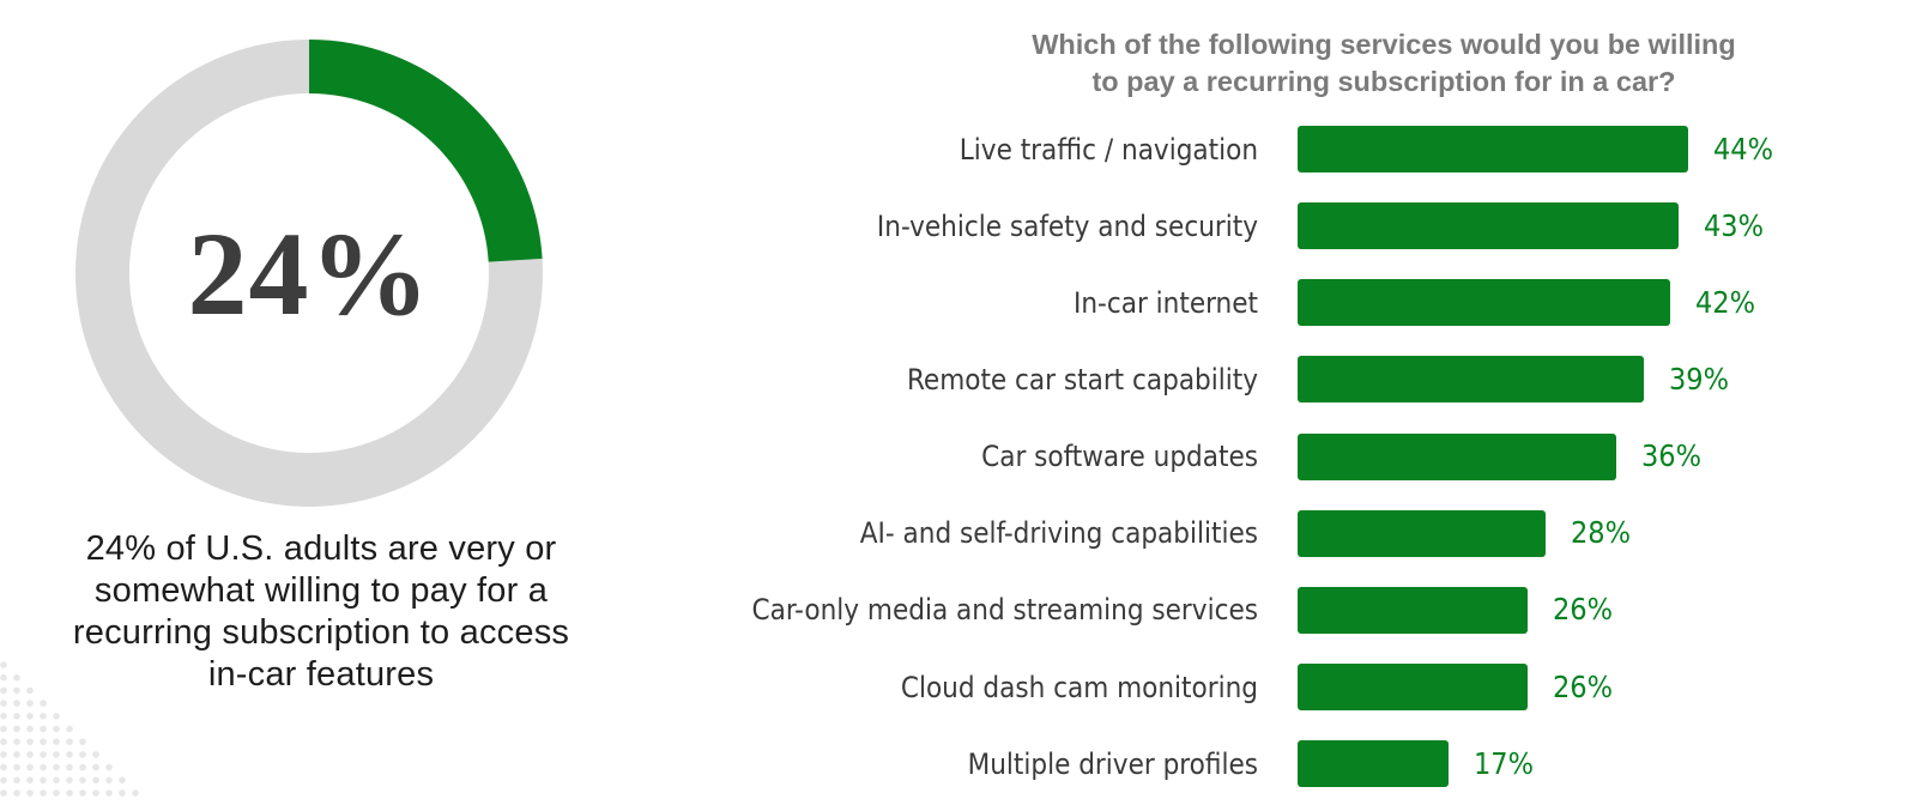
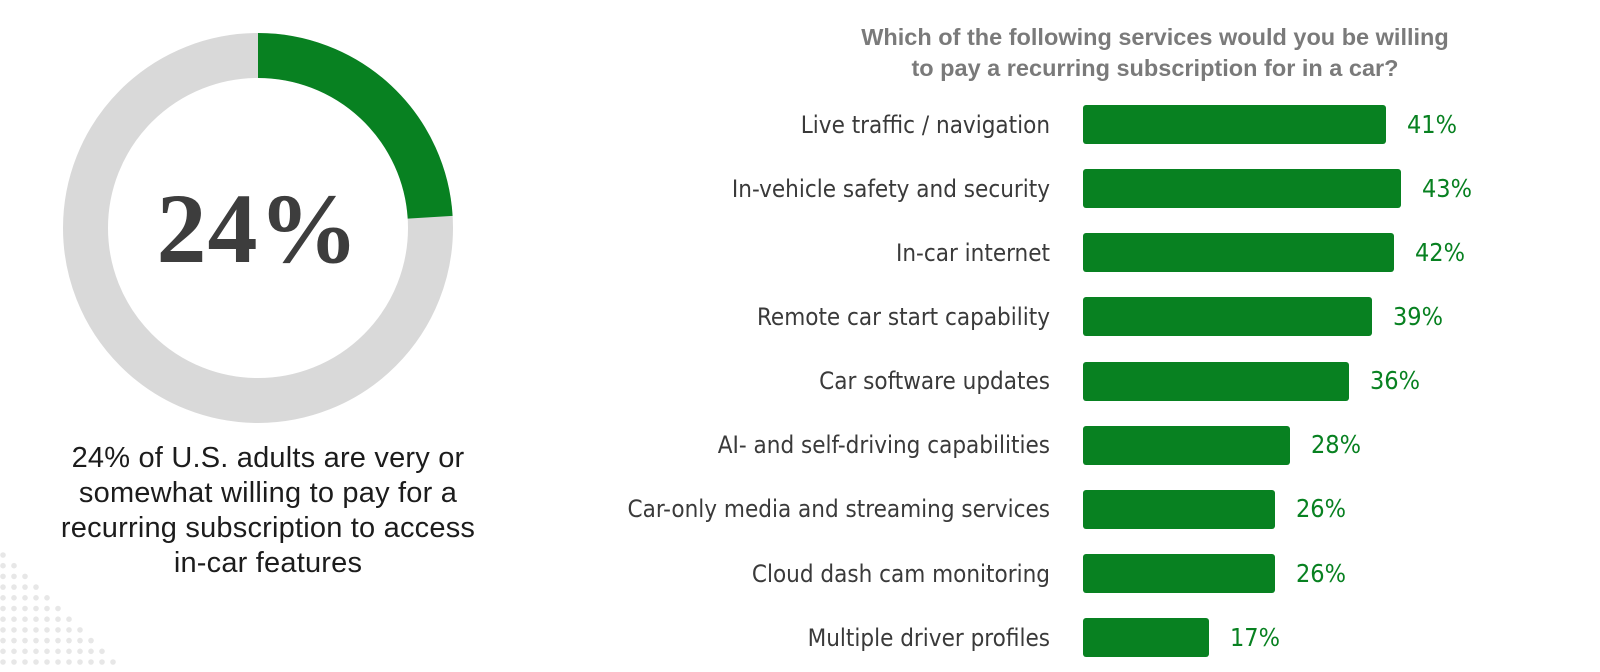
Live traffic / navigation: 44% -> 41%
